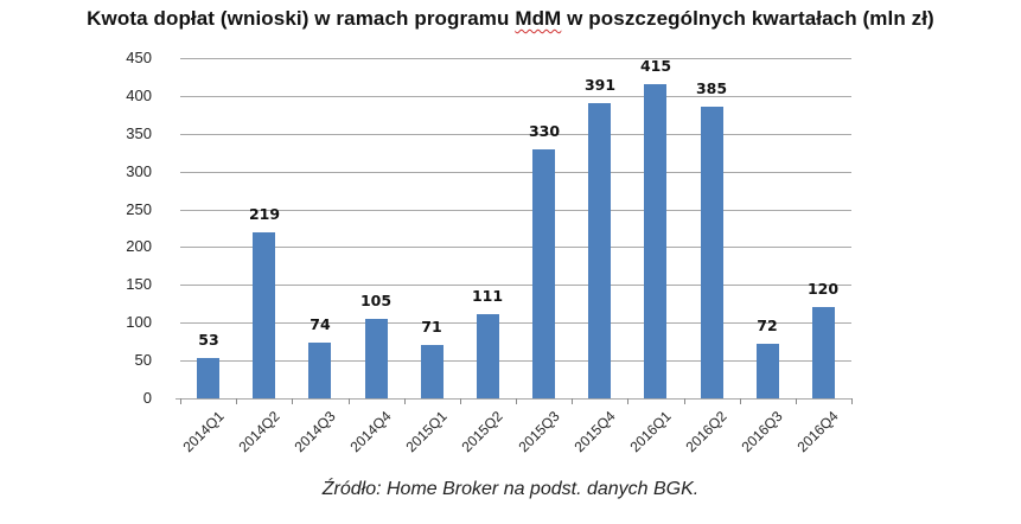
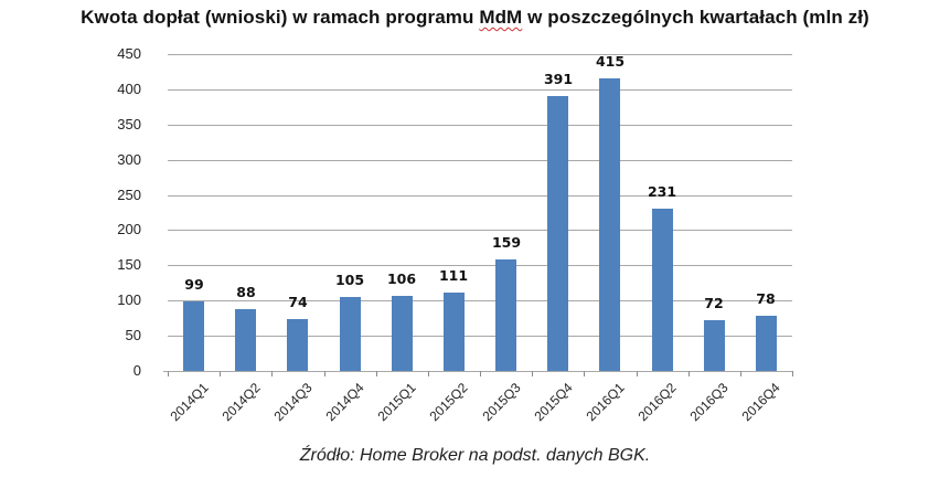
2014Q1: 53 -> 99
2014Q2: 219 -> 88
2015Q1: 71 -> 106
2015Q3: 330 -> 159
2016Q2: 385 -> 231
2016Q4: 120 -> 78
